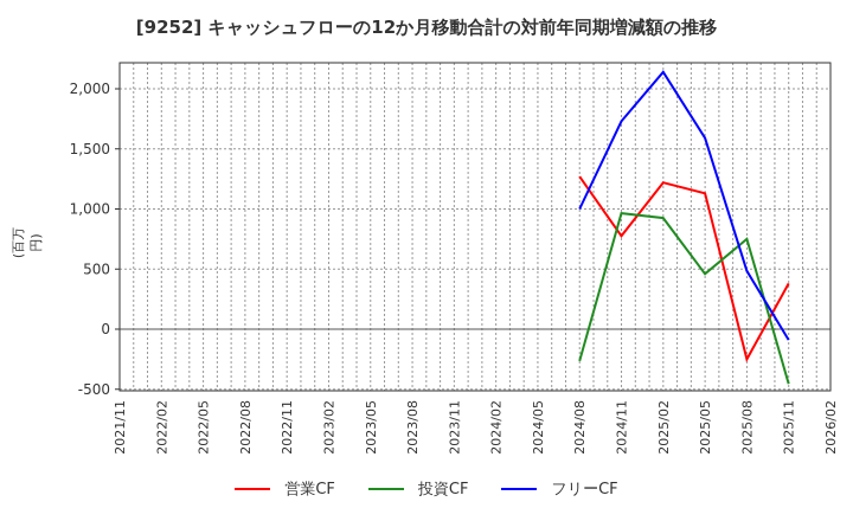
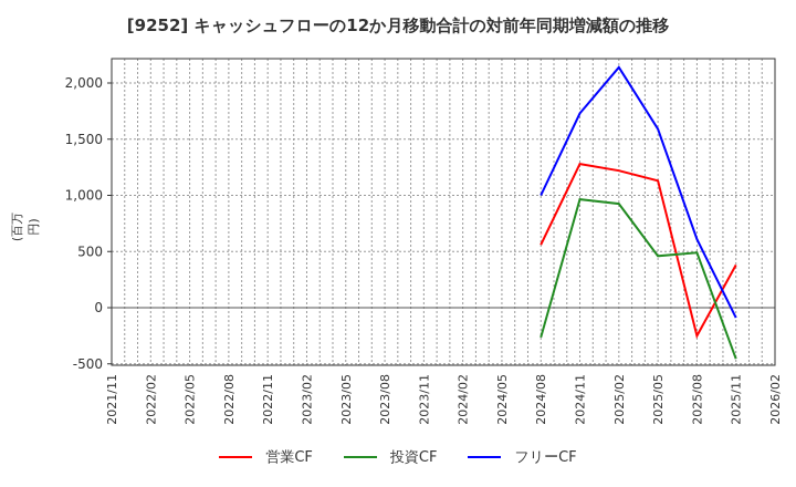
営業CF/2024/08: 1270 -> 560
営業CF/2024/11: 780 -> 1280
投資CF/2025/08: 750 -> 490
フリーCF/2025/08: 480 -> 610
